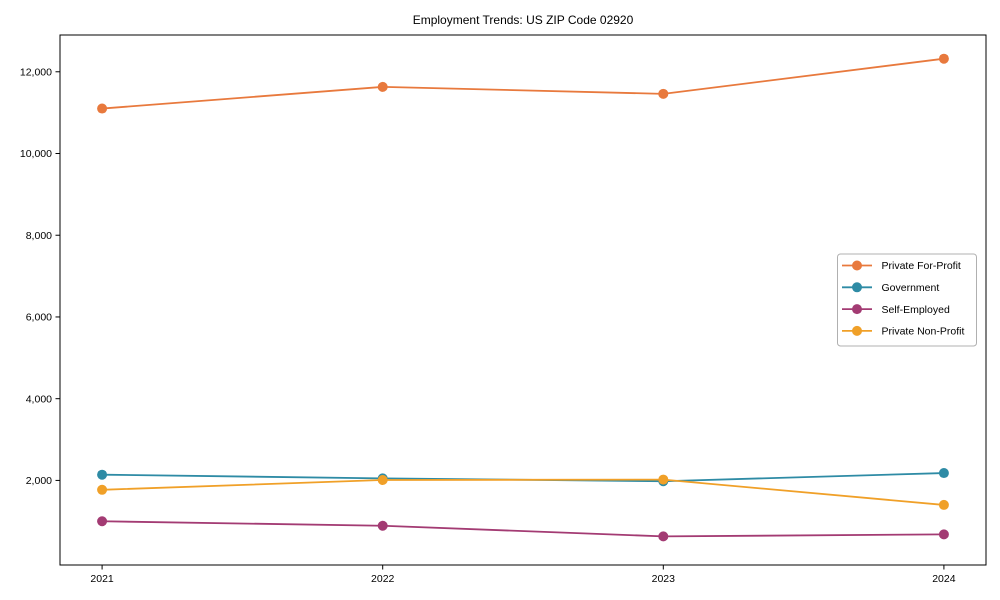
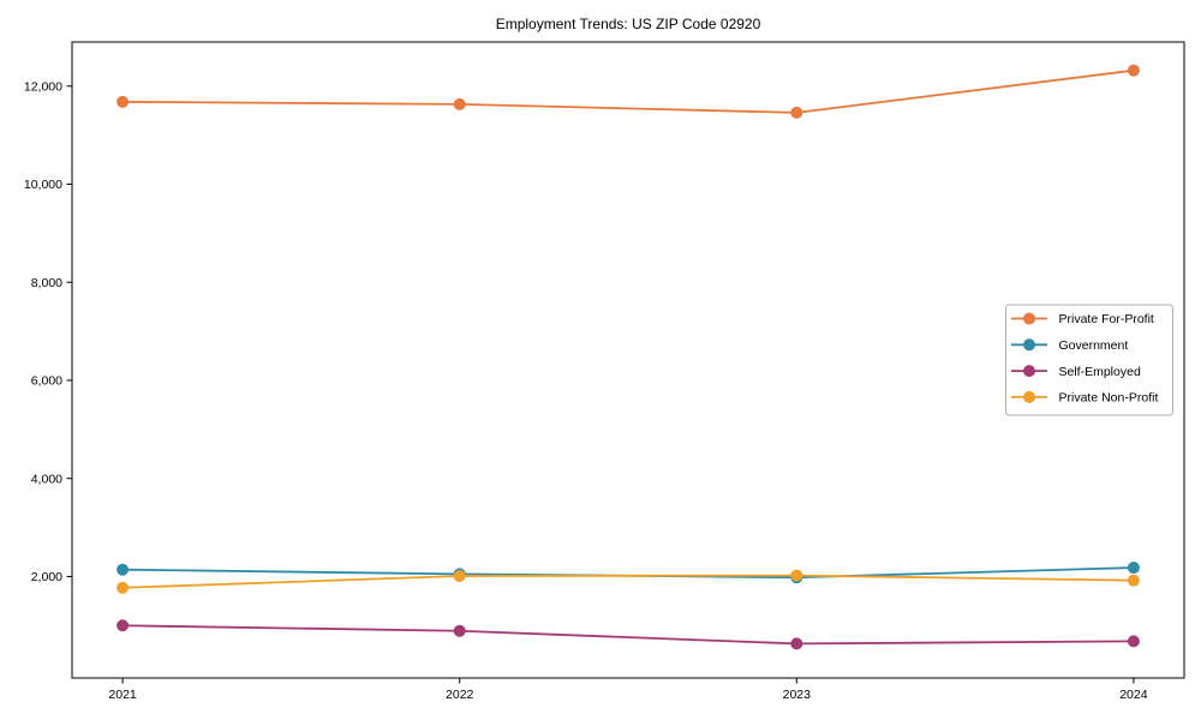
Private For-Profit/2021: 11100 -> 11700
Private Non-Profit/2024: 1400 -> 1900
